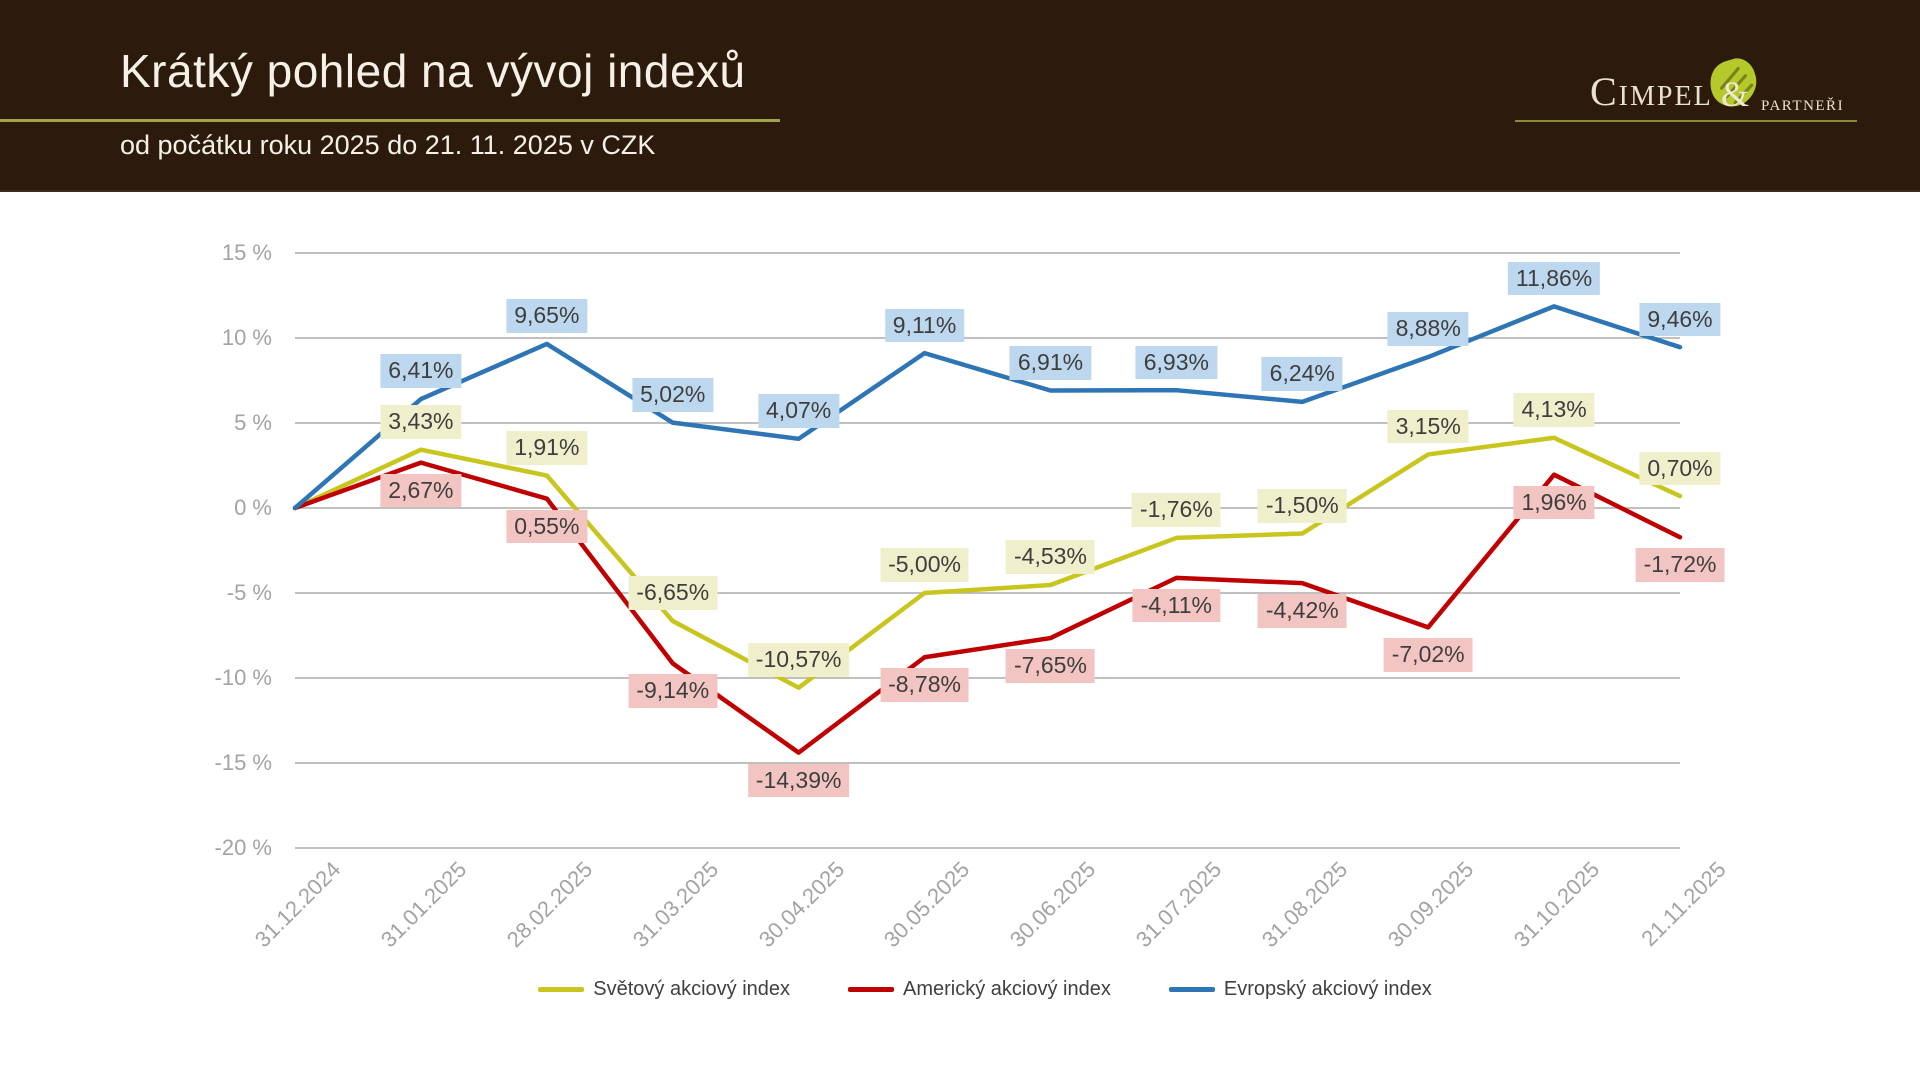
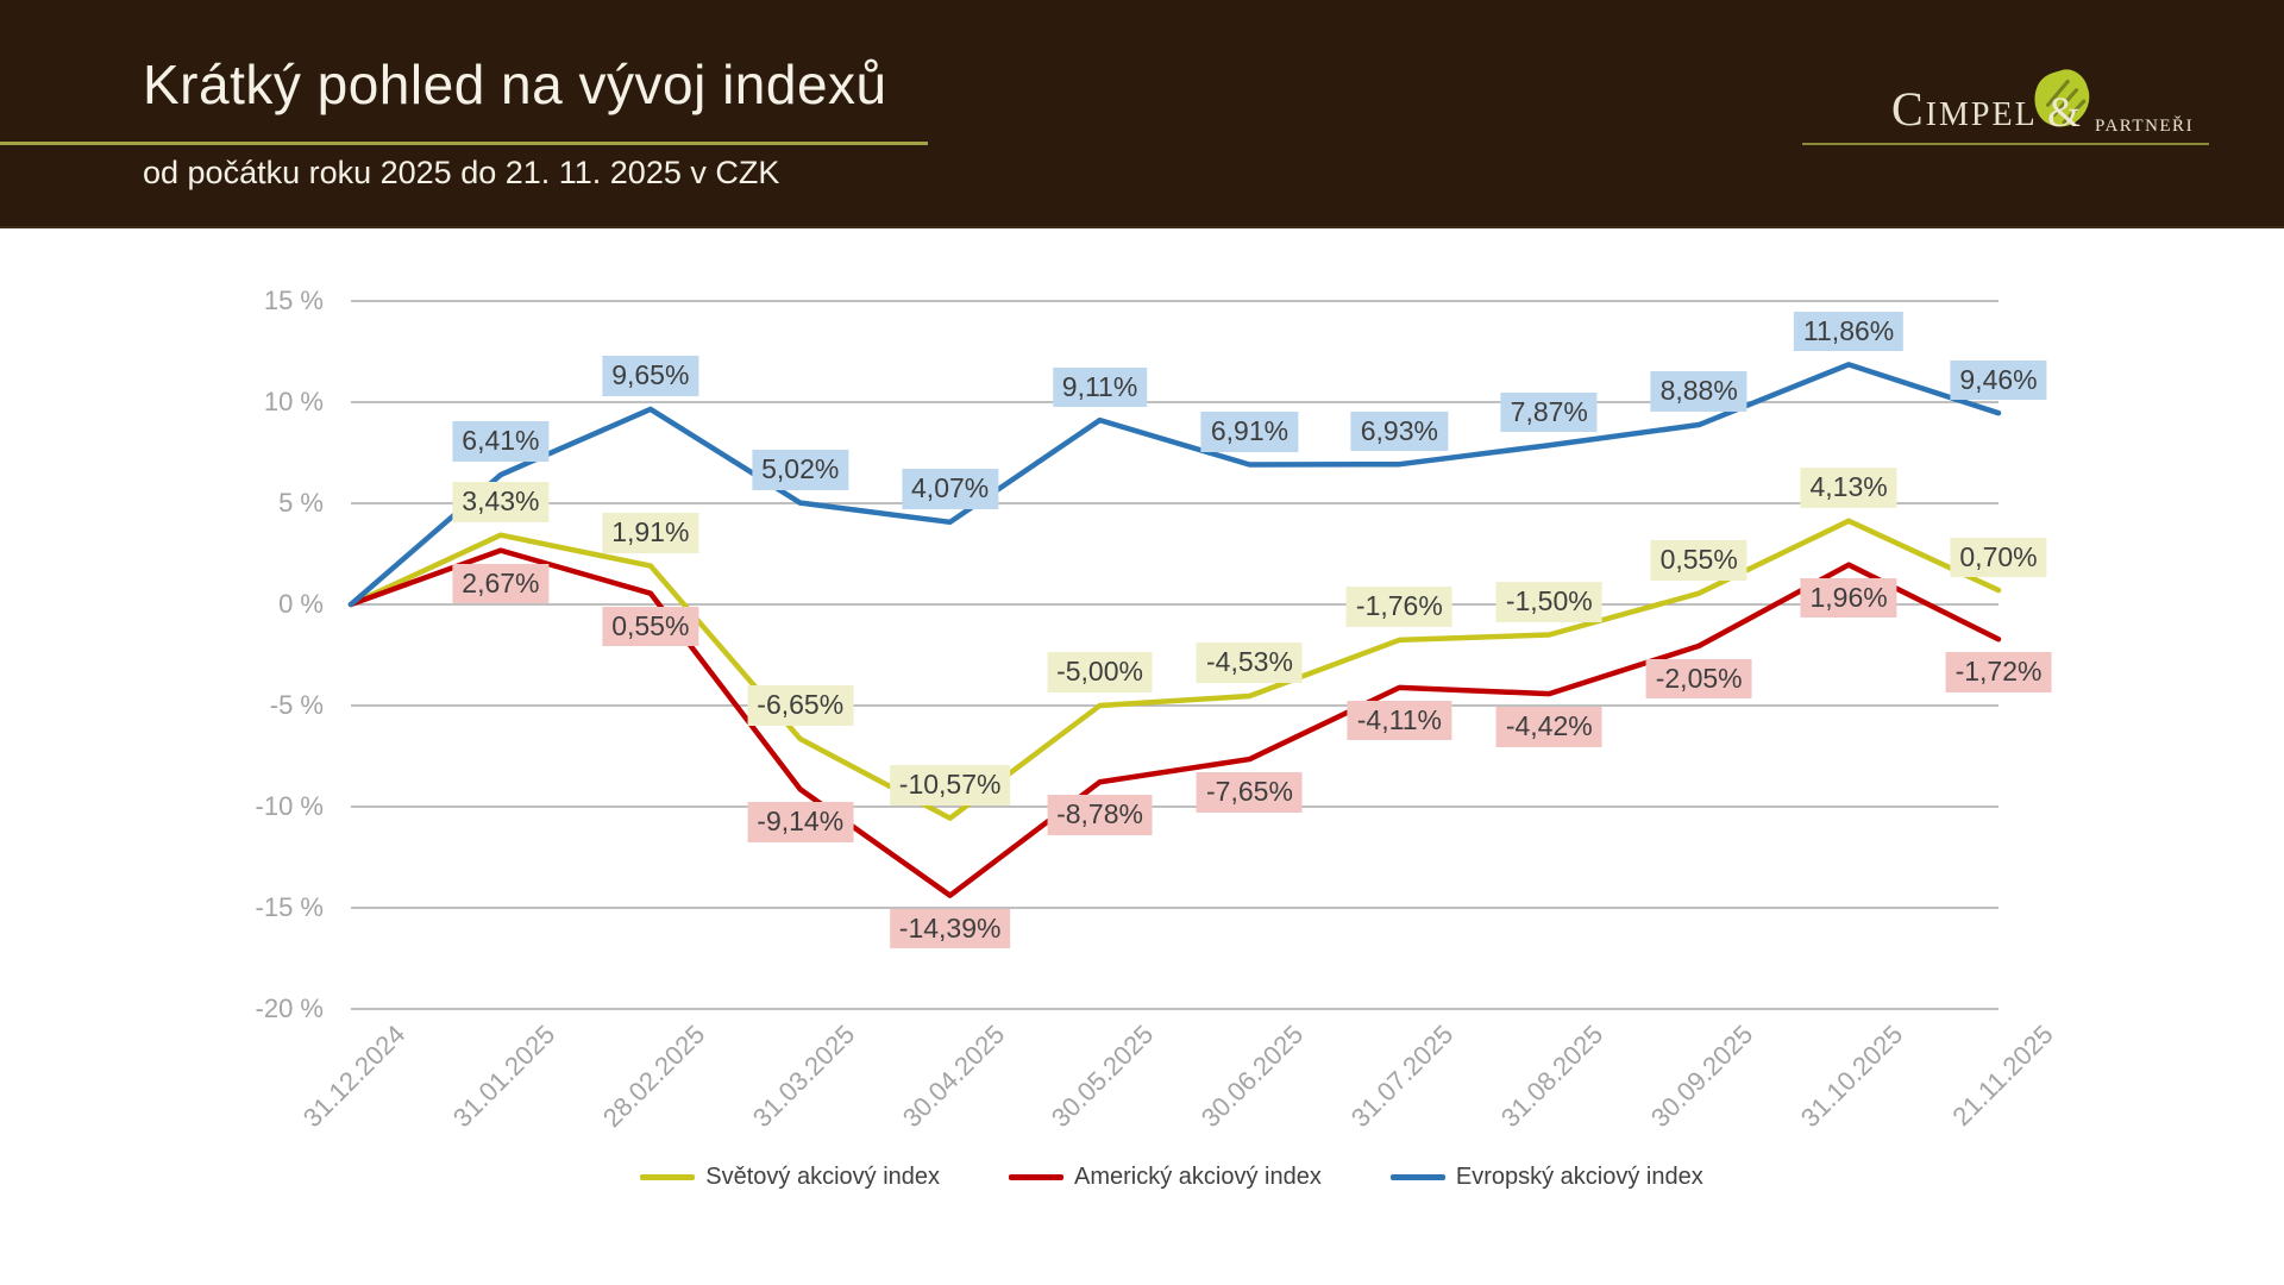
Evropský akciový index/31.08.2025: 6,24% -> 7,87%
Světový akciový index/30.09.2025: 3,15% -> 0,55%
Americký akciový index/30.09.2025: -7,02% -> -2,05%
